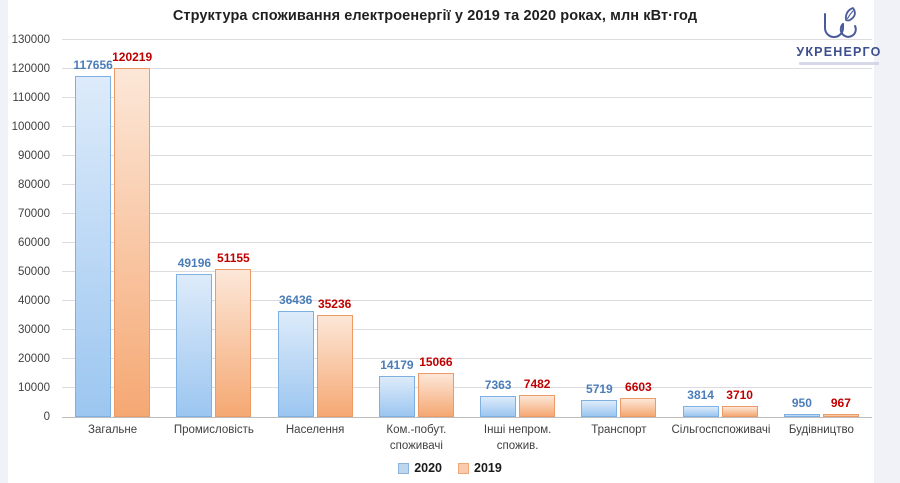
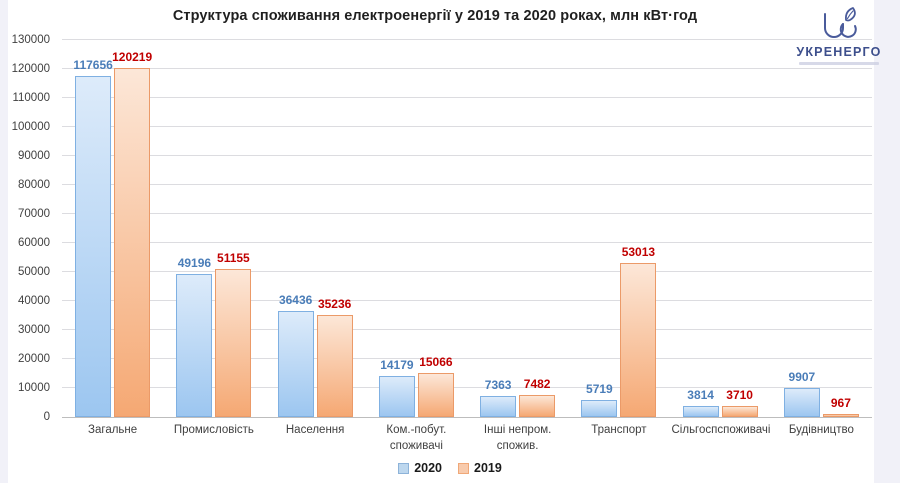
2019/Транспорт: 6603 -> 53013
2020/Будівництво: 950 -> 9907
